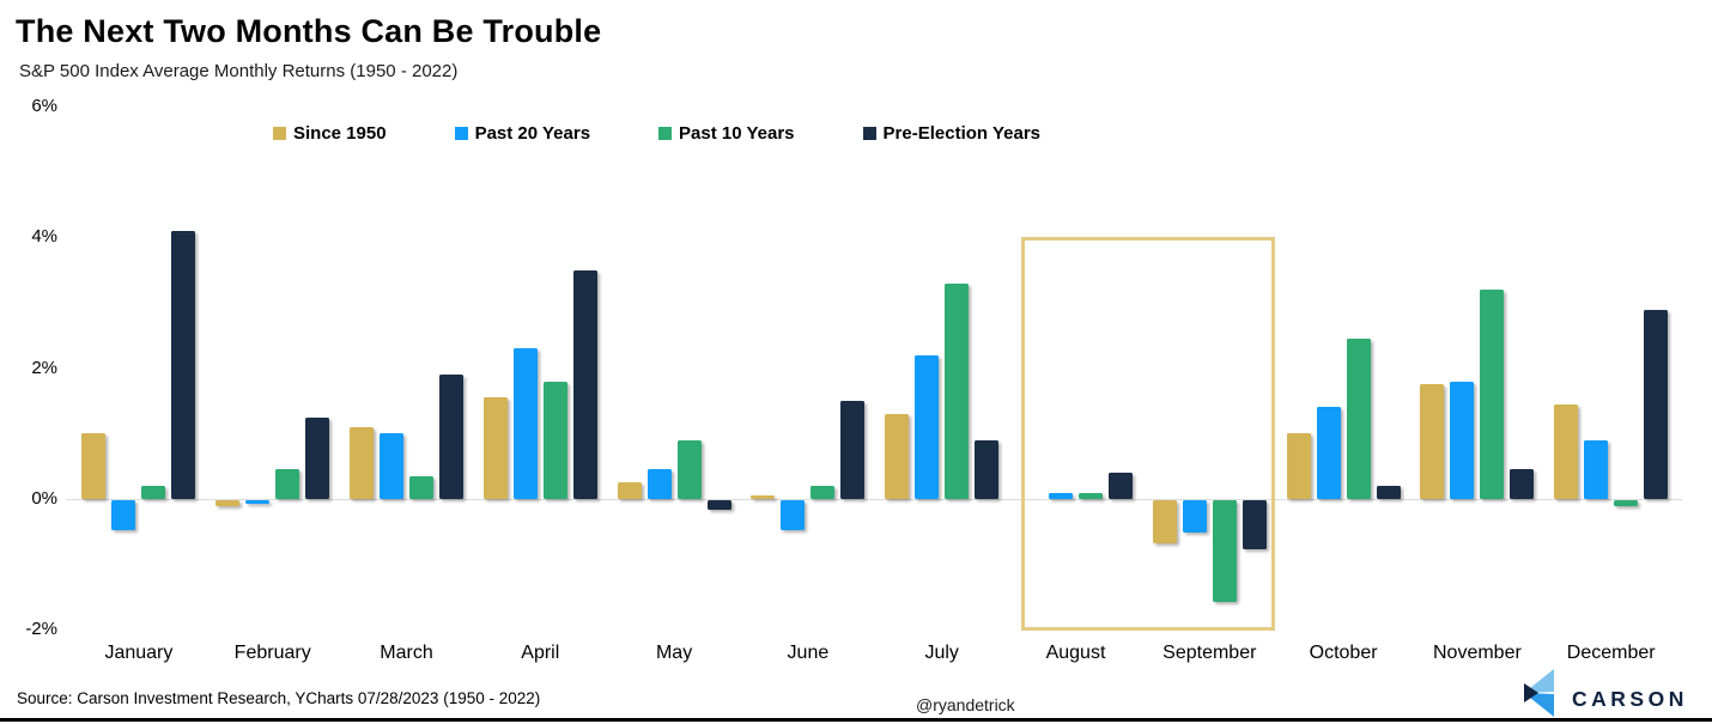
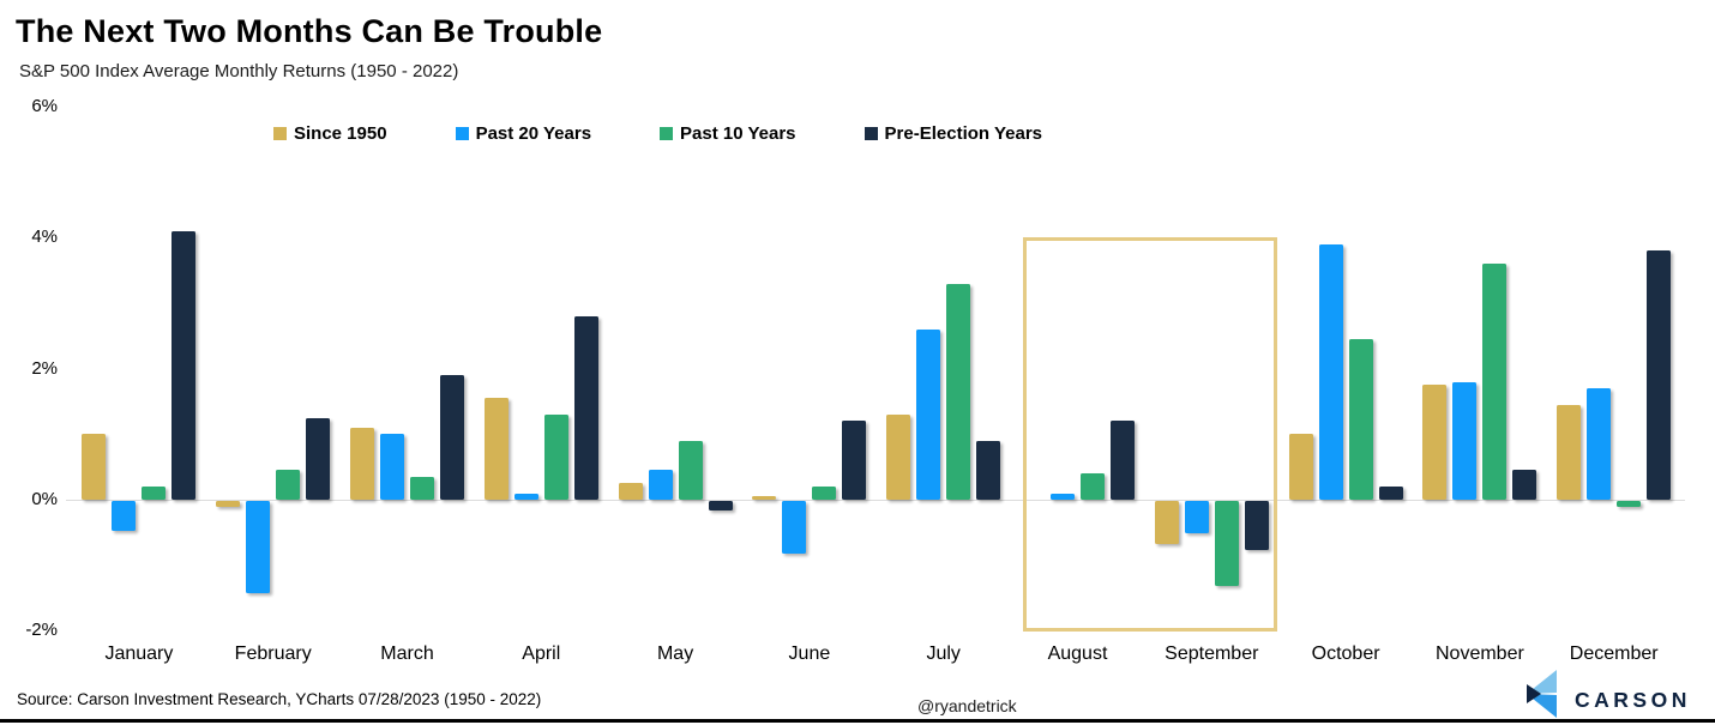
Past 20 Years/February: -0.1% -> -1.4%
Past 20 Years/April: 2.3% -> 0.1%
Past 10 Years/April: 1.8% -> 1.3%
Pre-Election Years/April: 3.5% -> 2.8%
Past 20 Years/June: -0.5% -> -0.8%
Pre-Election Years/June: 1.5% -> 1.2%
Past 20 Years/July: 2.2% -> 2.6%
Past 10 Years/August: 0.1% -> 0.4%
Pre-Election Years/August: 0.4% -> 1.2%
Past 10 Years/September: -1.6% -> -1.3%
Past 20 Years/October: 1.4% -> 3.9%
Past 10 Years/November: 3.2% -> 3.6%
Past 20 Years/December: 0.9% -> 1.7%
Pre-Election Years/December: 2.9% -> 3.8%
